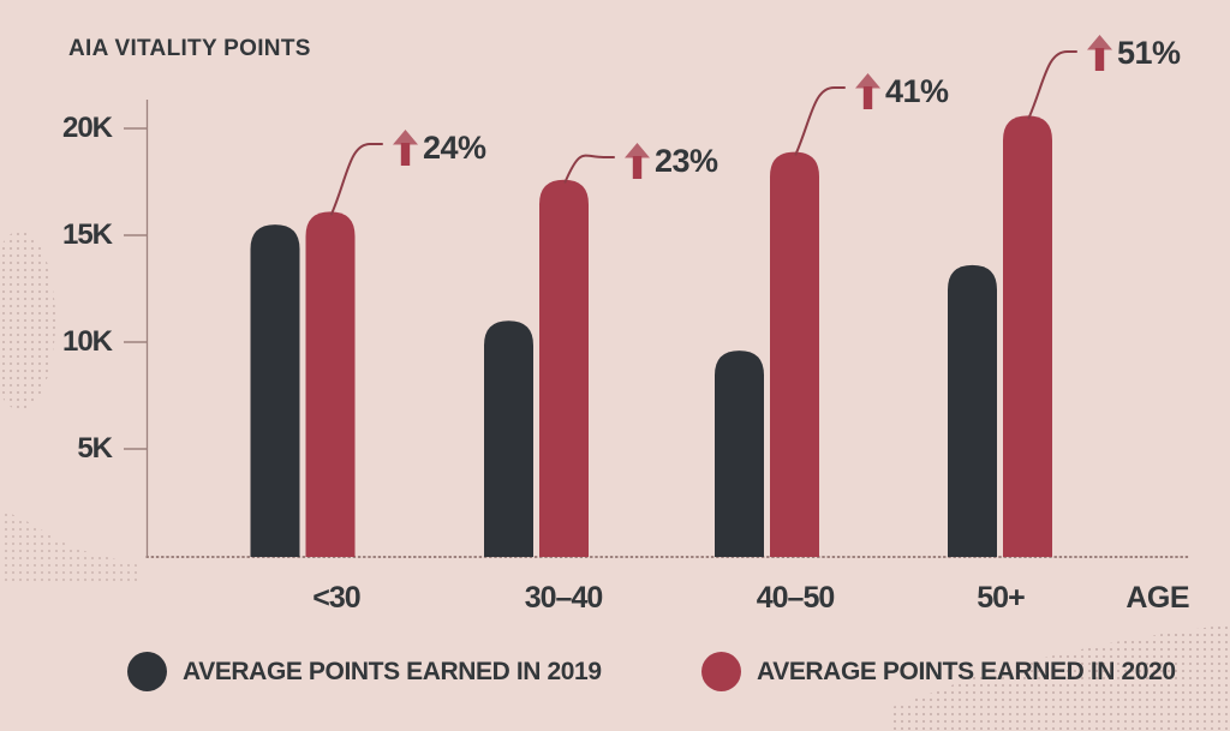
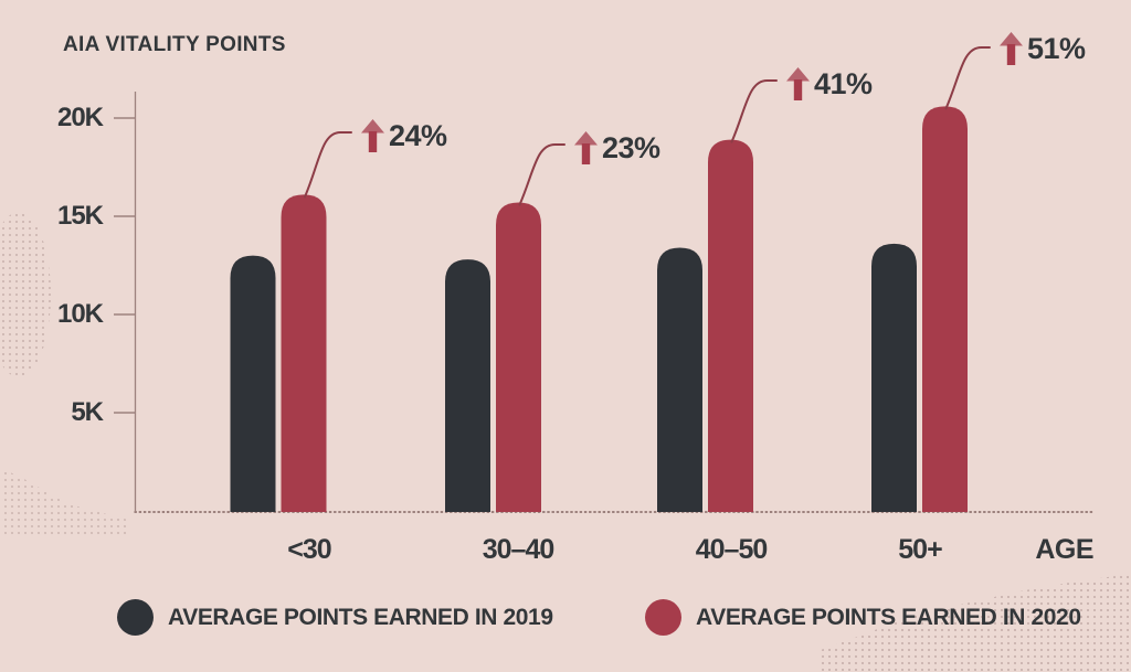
AVERAGE POINTS EARNED IN 2019/<30: 15.5K -> 13.0K
AVERAGE POINTS EARNED IN 2019/30–40: 11.0K -> 12.8K
AVERAGE POINTS EARNED IN 2020/30–40: 17.6K -> 15.7K
AVERAGE POINTS EARNED IN 2019/40–50: 9.6K -> 13.4K
